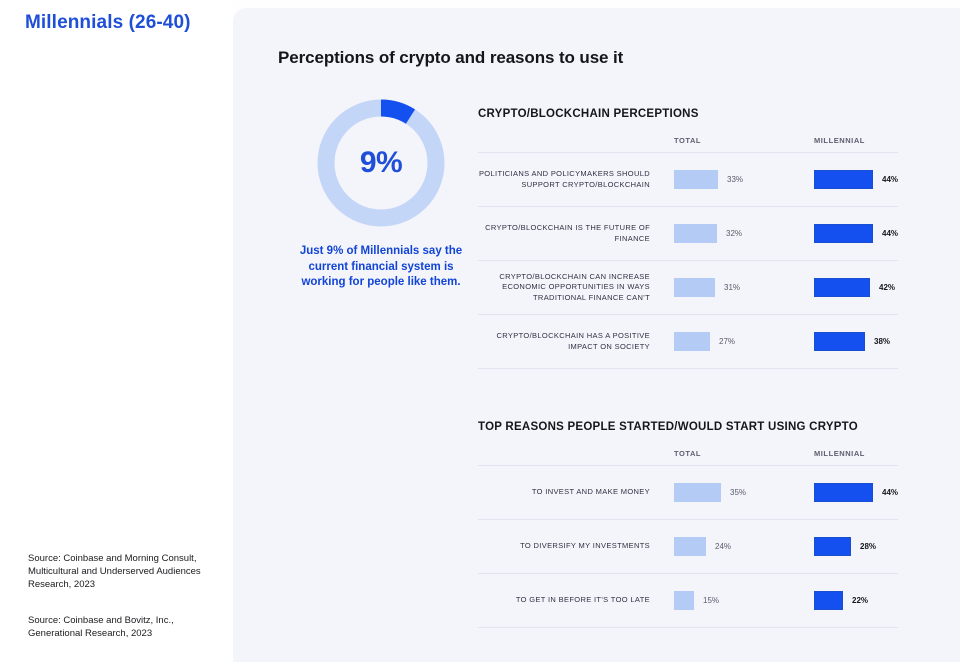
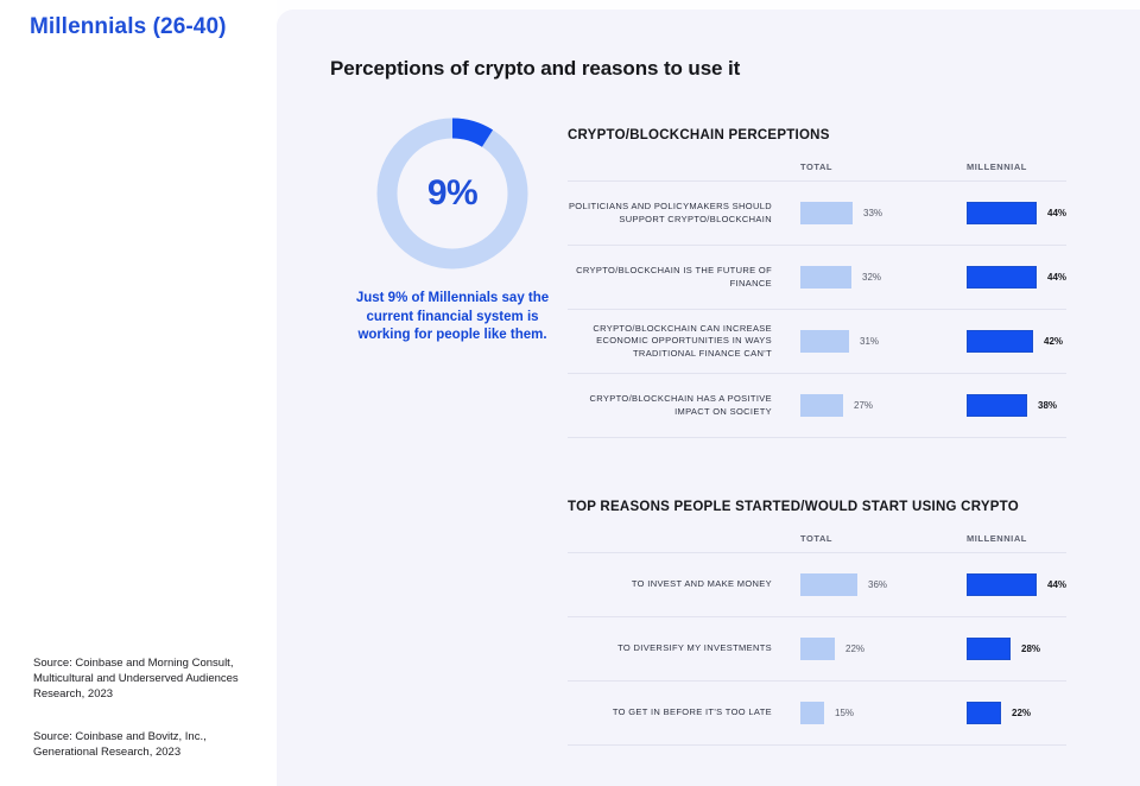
TOP REASONS PEOPLE STARTED/WOULD START USING CRYPTO/TOTAL/TO INVEST AND MAKE MONEY: 35% -> 36%
TOP REASONS PEOPLE STARTED/WOULD START USING CRYPTO/TOTAL/TO DIVERSIFY MY INVESTMENTS: 24% -> 22%
